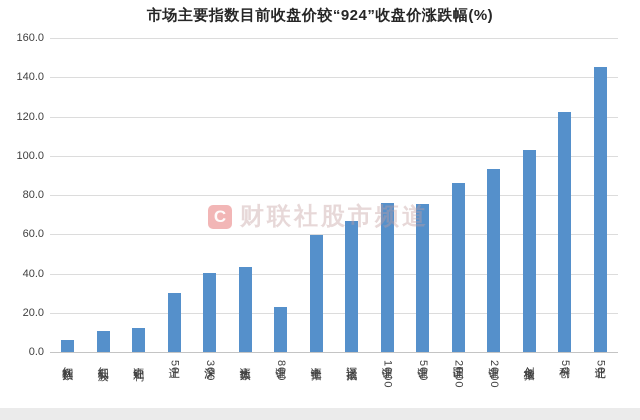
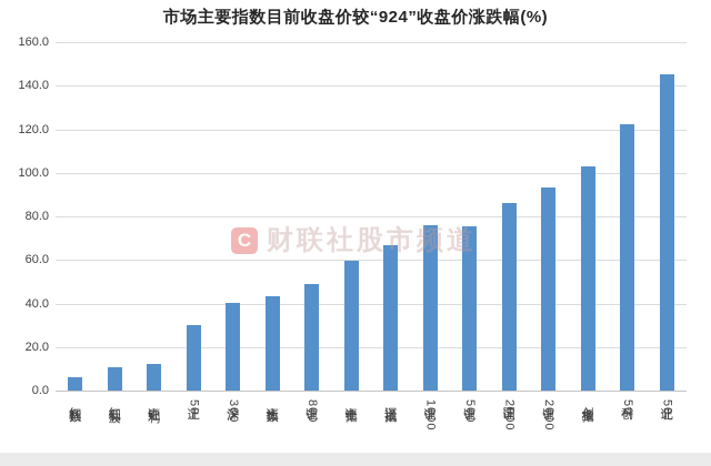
中证800: 23 -> 49
